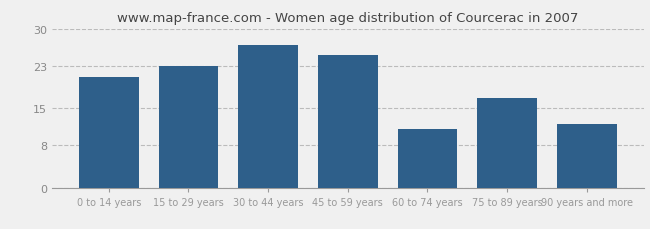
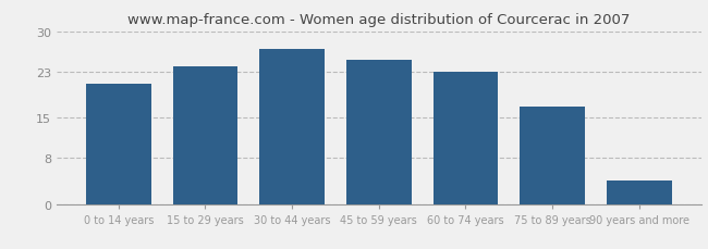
15 to 29 years: 23 -> 24
60 to 74 years: 11 -> 23
90 years and more: 12 -> 4
